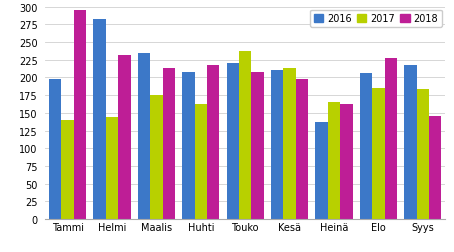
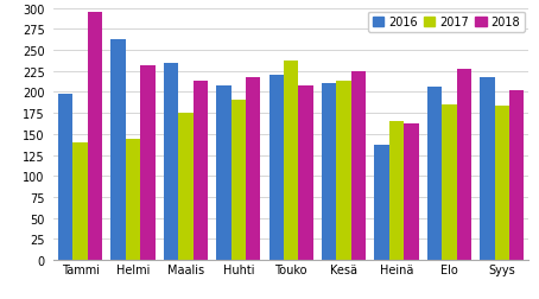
2016/Helmi: 282 -> 263
2017/Huhti: 162 -> 191
2018/Kesä: 198 -> 224
2018/Syys: 146 -> 202
